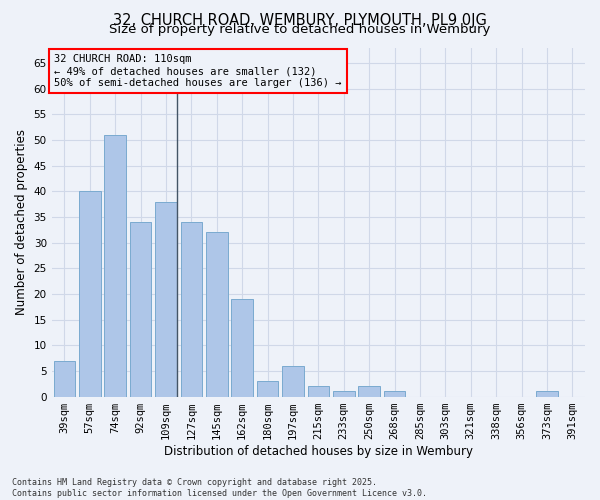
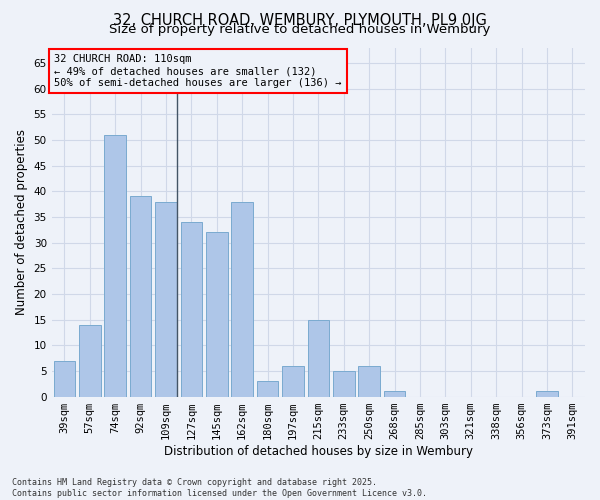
57sqm: 40 -> 14
92sqm: 34 -> 39
162sqm: 19 -> 38
215sqm: 2 -> 15
233sqm: 1 -> 5
250sqm: 2 -> 6
